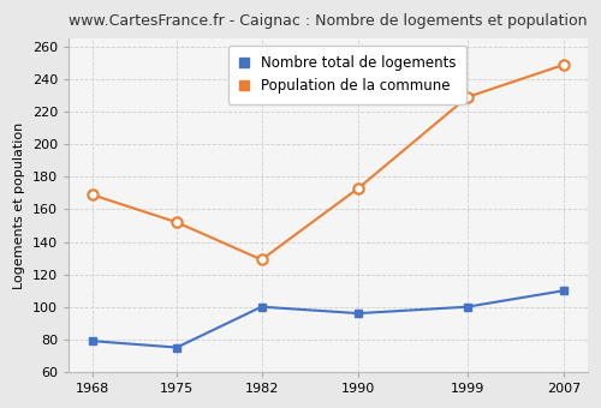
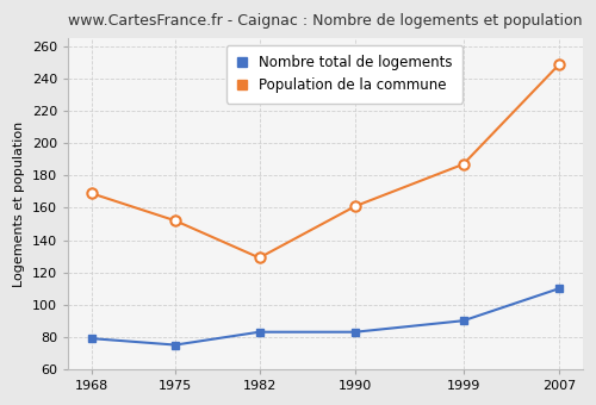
Nombre total de logements/1982: 100 -> 83
Nombre total de logements/1990: 96 -> 83
Population de la commune/1990: 173 -> 161
Nombre total de logements/1999: 100 -> 90
Population de la commune/1999: 229 -> 187
